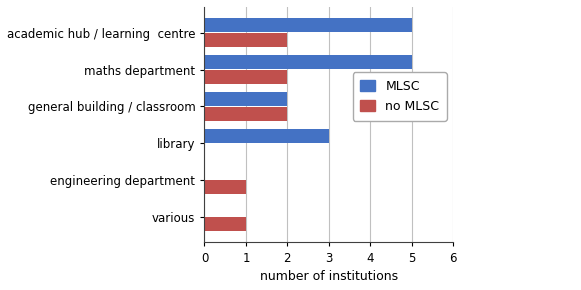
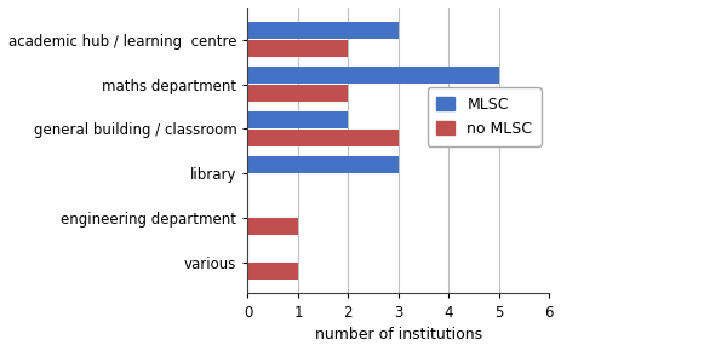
MLSC/academic hub / learning centre: 5 -> 3
no MLSC/general building / classroom: 2 -> 3
